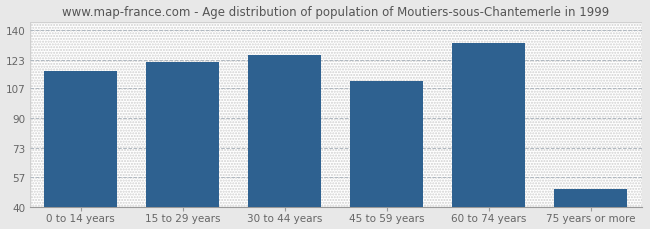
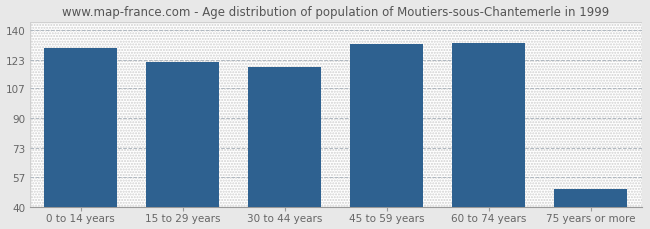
0 to 14 years: 117 -> 130
30 to 44 years: 126 -> 119
45 to 59 years: 111 -> 132
